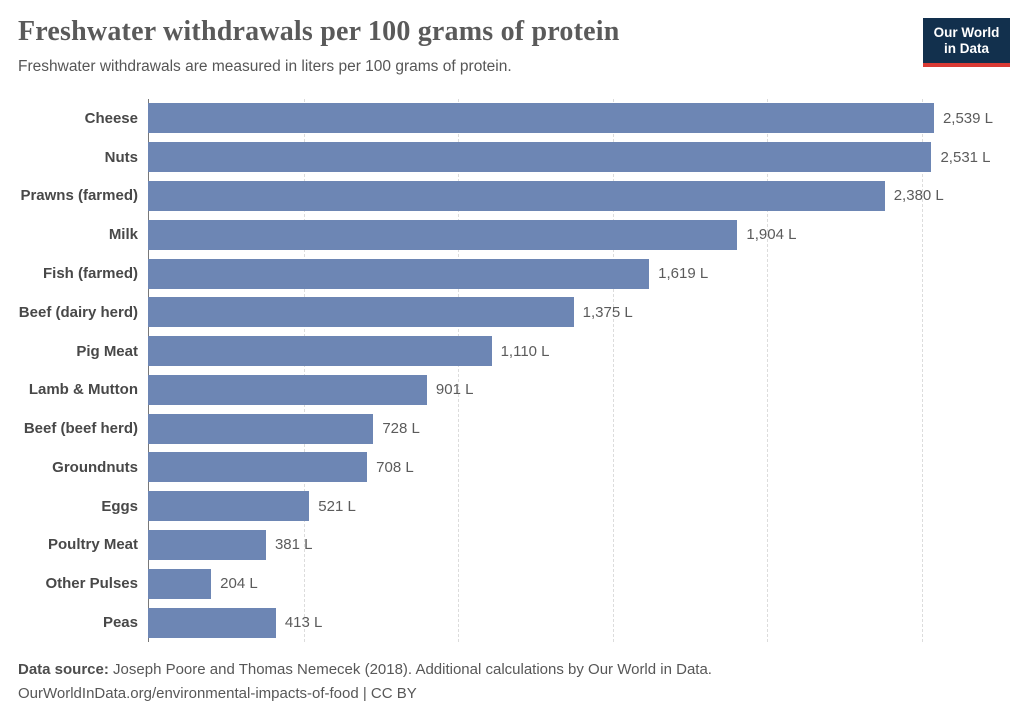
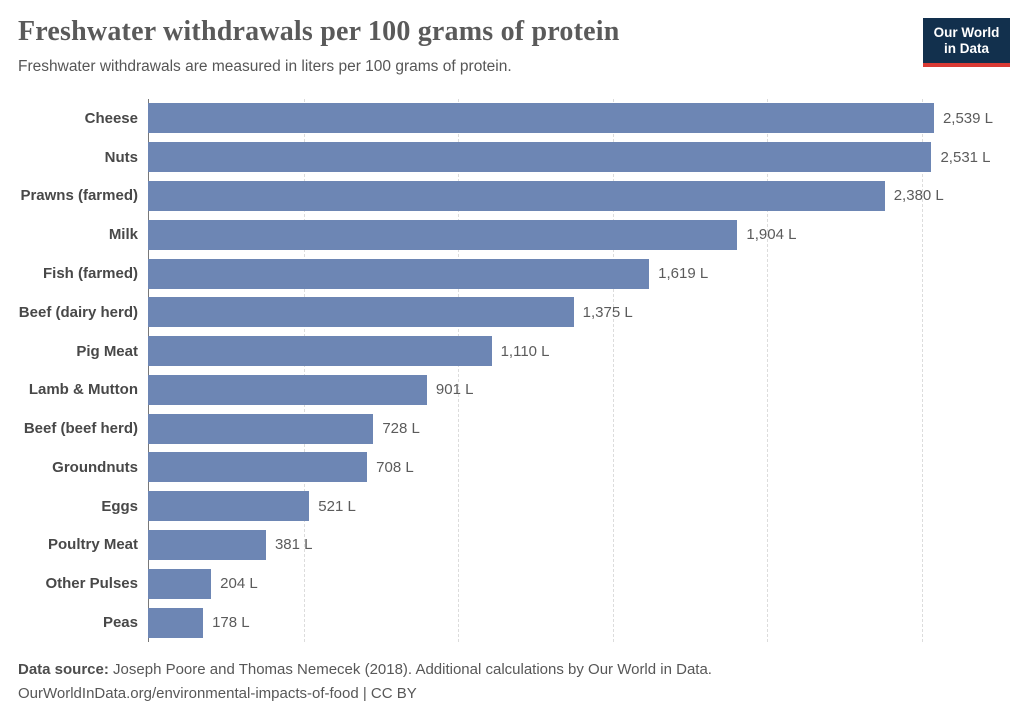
Peas: 413 -> 178
